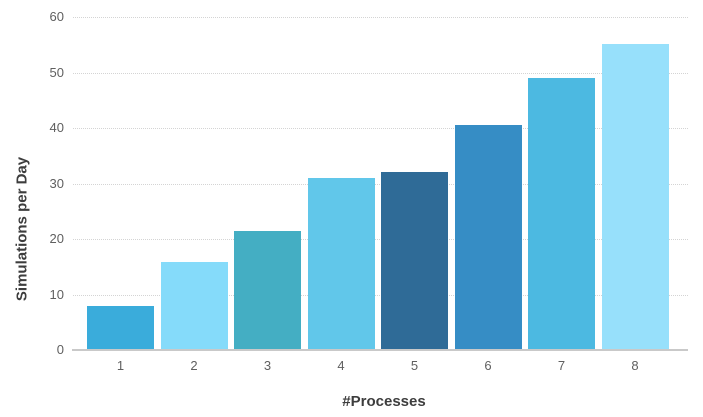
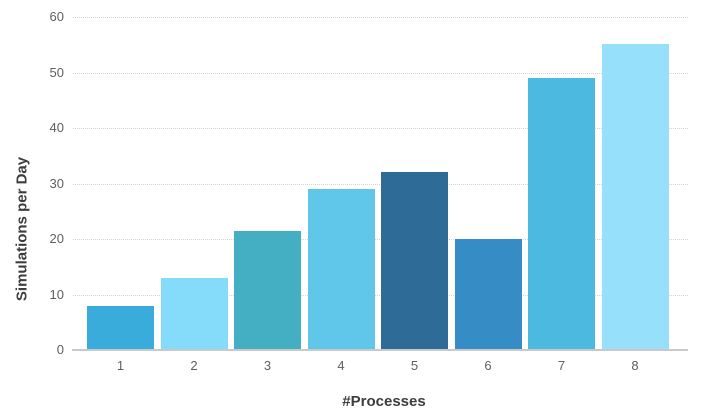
2: 16 -> 13
4: 31 -> 29
6: 40 -> 20
